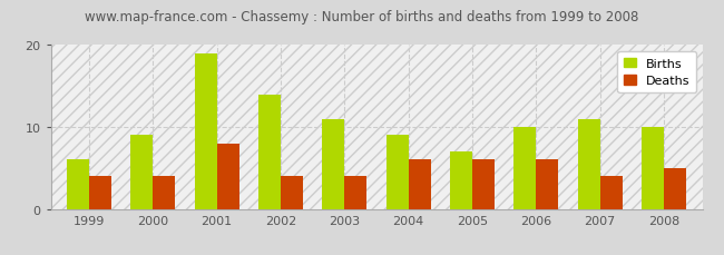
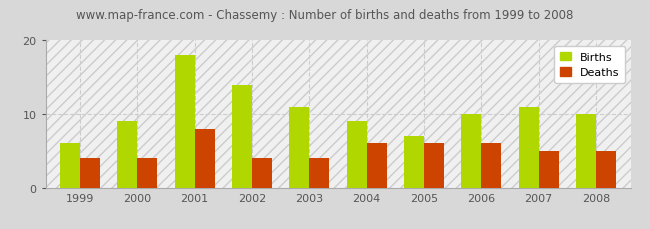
Births/2001: 19 -> 18
Deaths/2007: 4 -> 5
